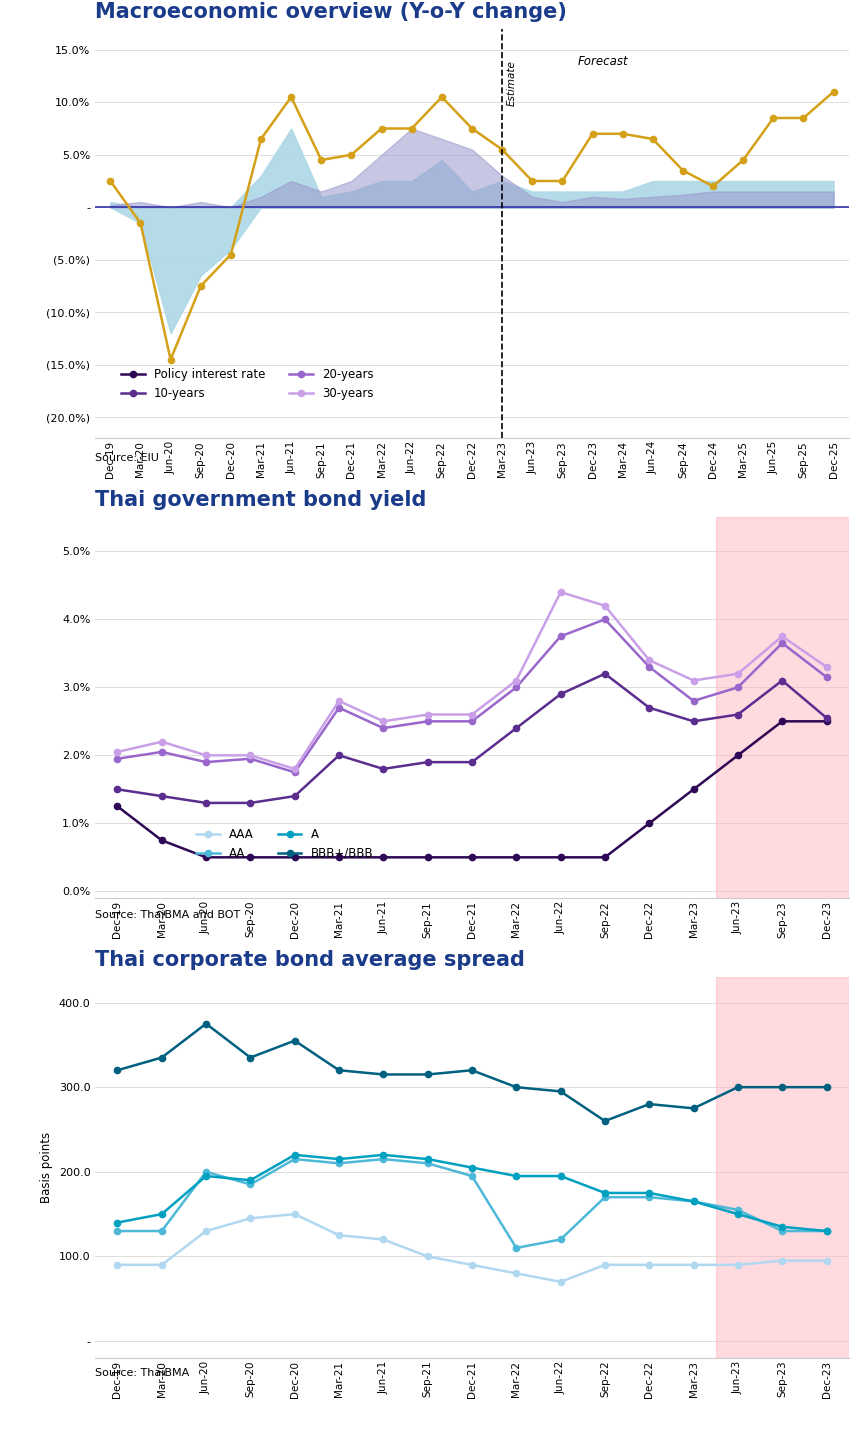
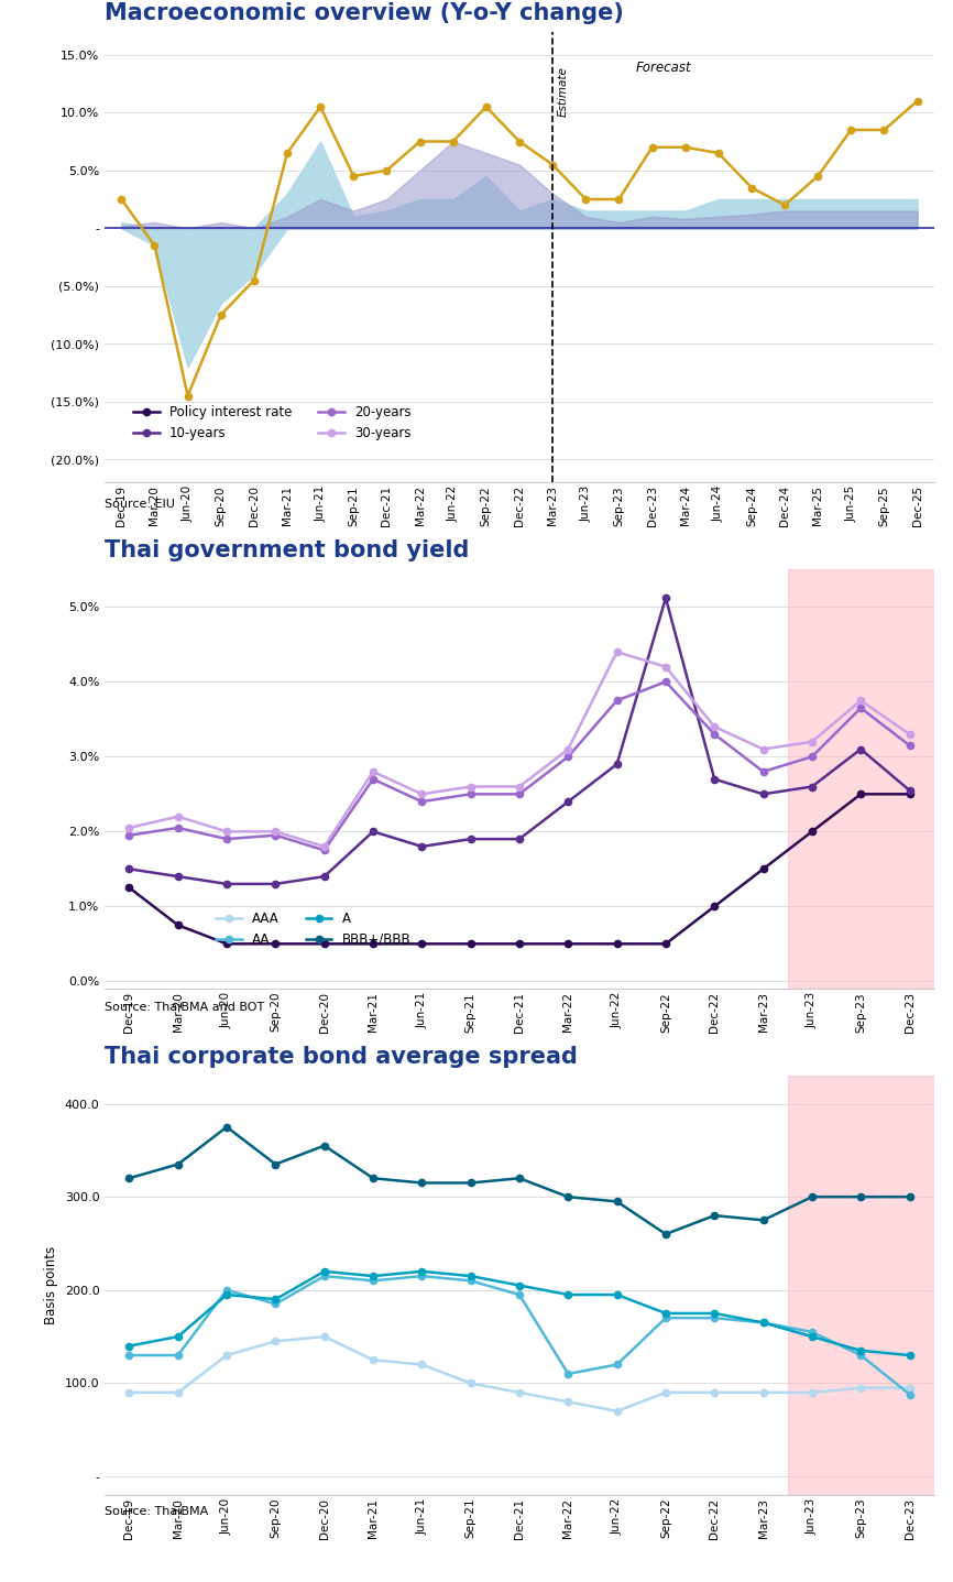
Thai government bond yield/10-years/Sep-22: 3.20% -> 5.12%
Thai corporate bond average spread/AA/Dec-23: 130 -> 88
